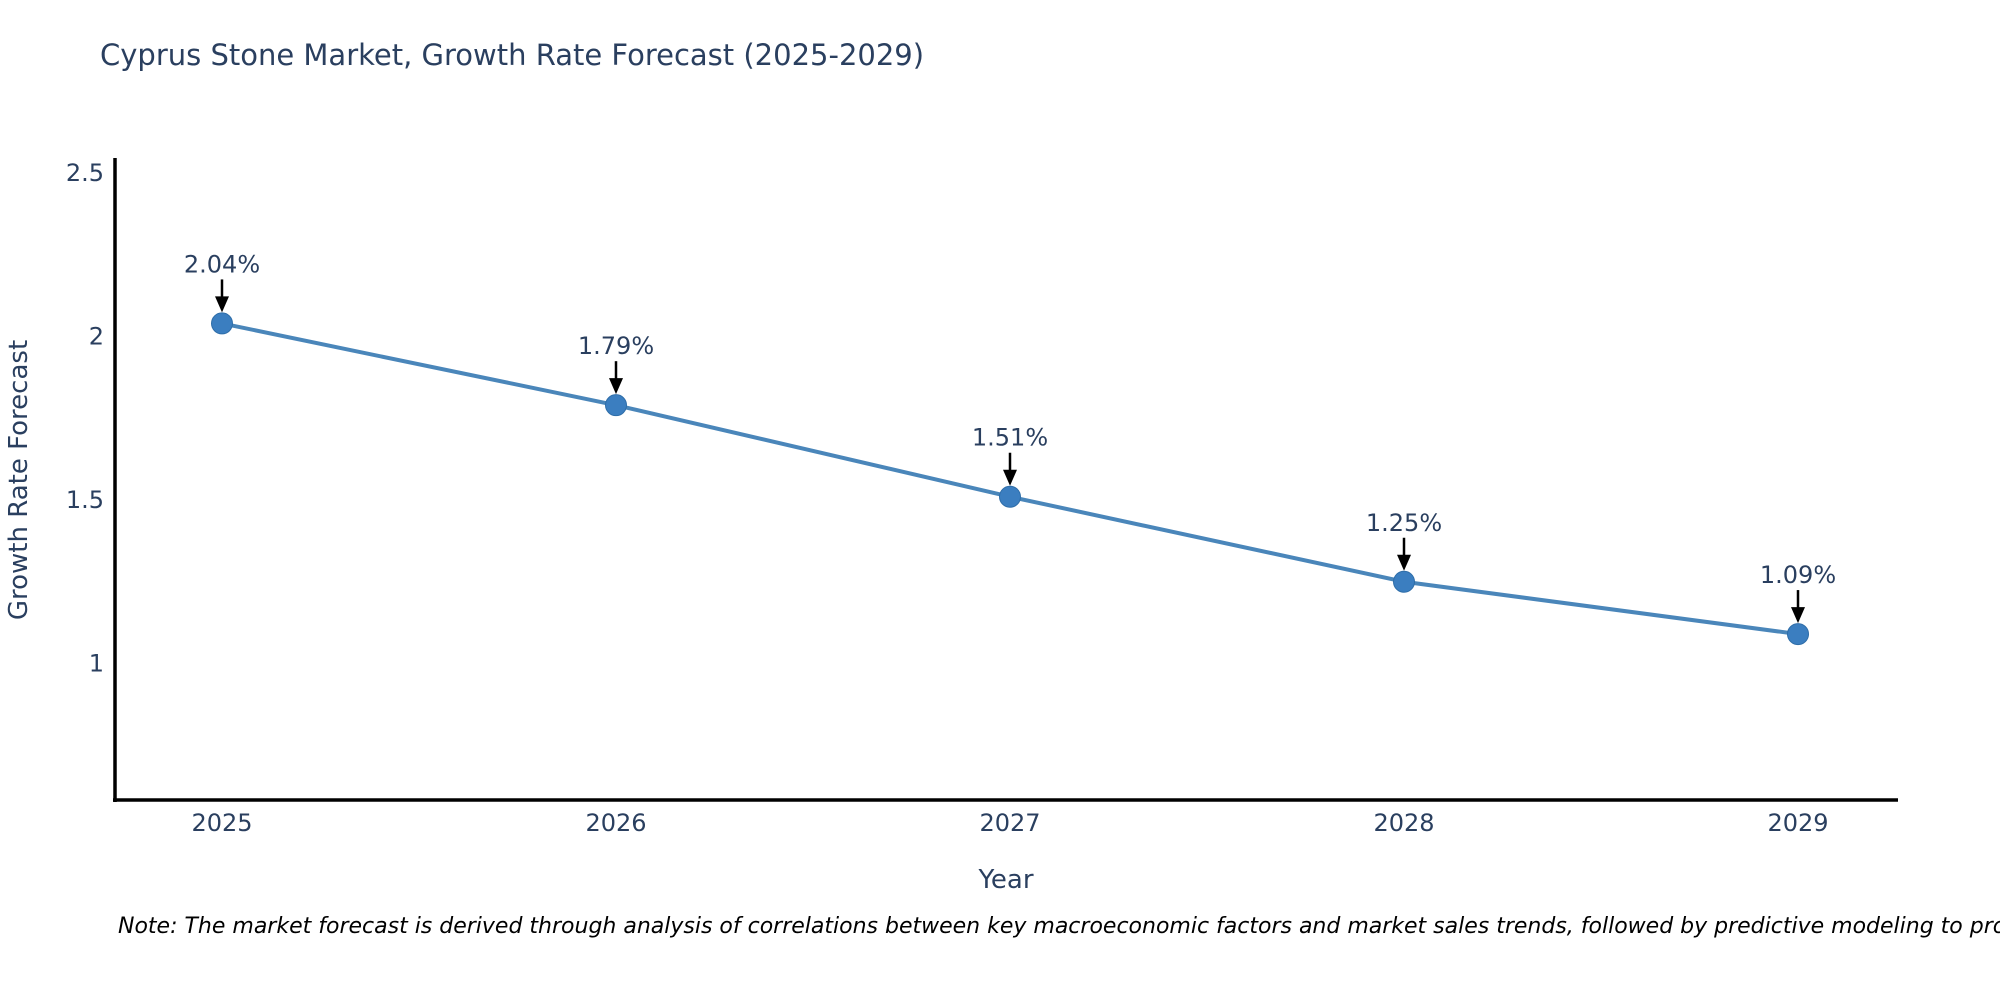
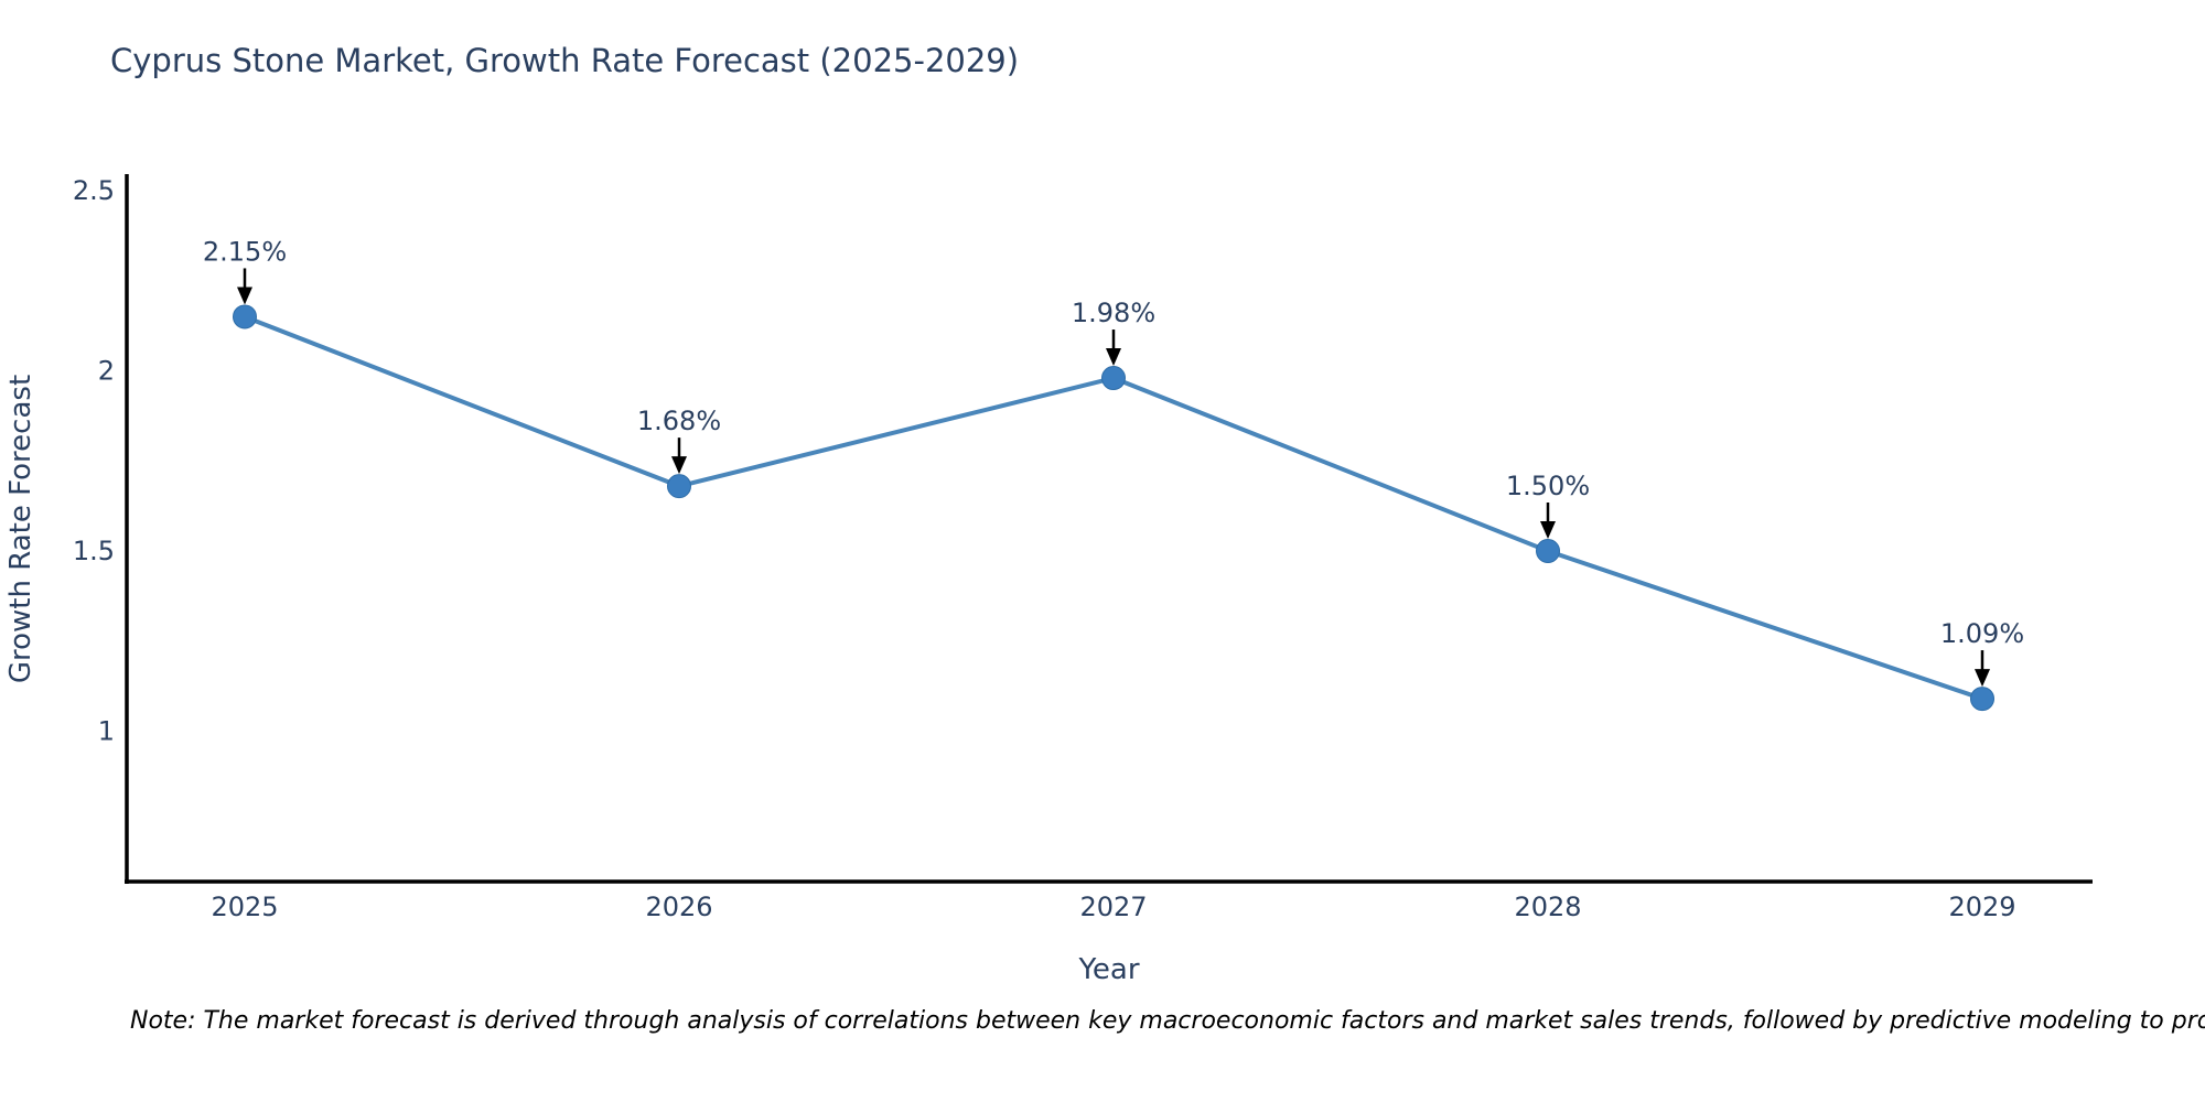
2025: 2.04% -> 2.15%
2026: 1.79% -> 1.68%
2027: 1.51% -> 1.98%
2028: 1.25% -> 1.50%
